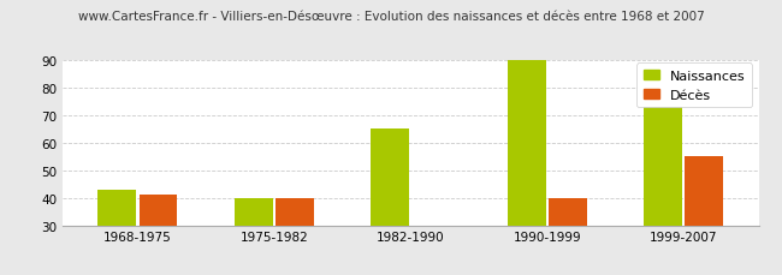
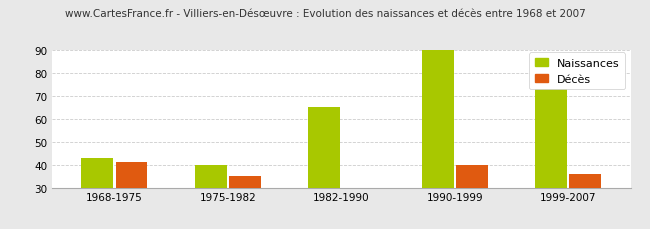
Décès/1975-1982: 40 -> 35
Décès/1999-2007: 55 -> 36
